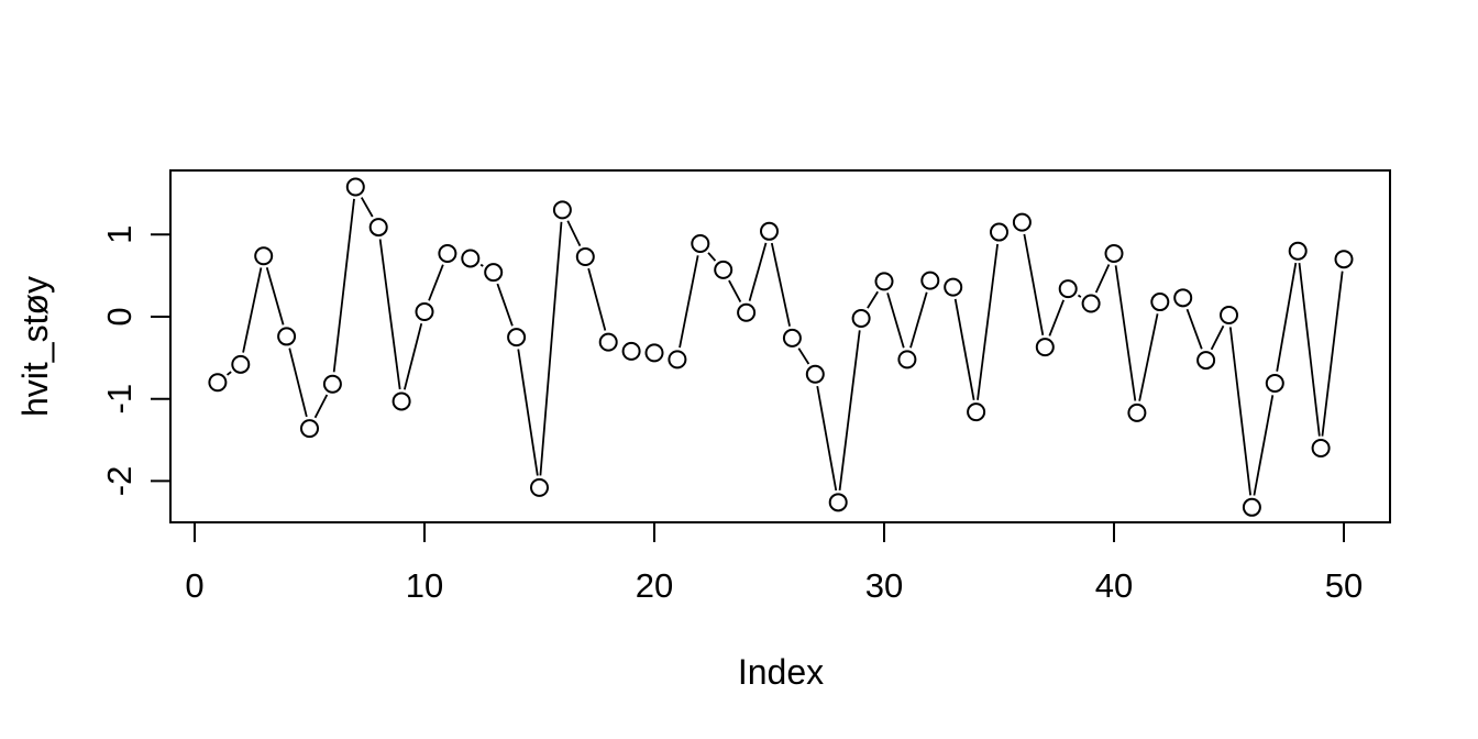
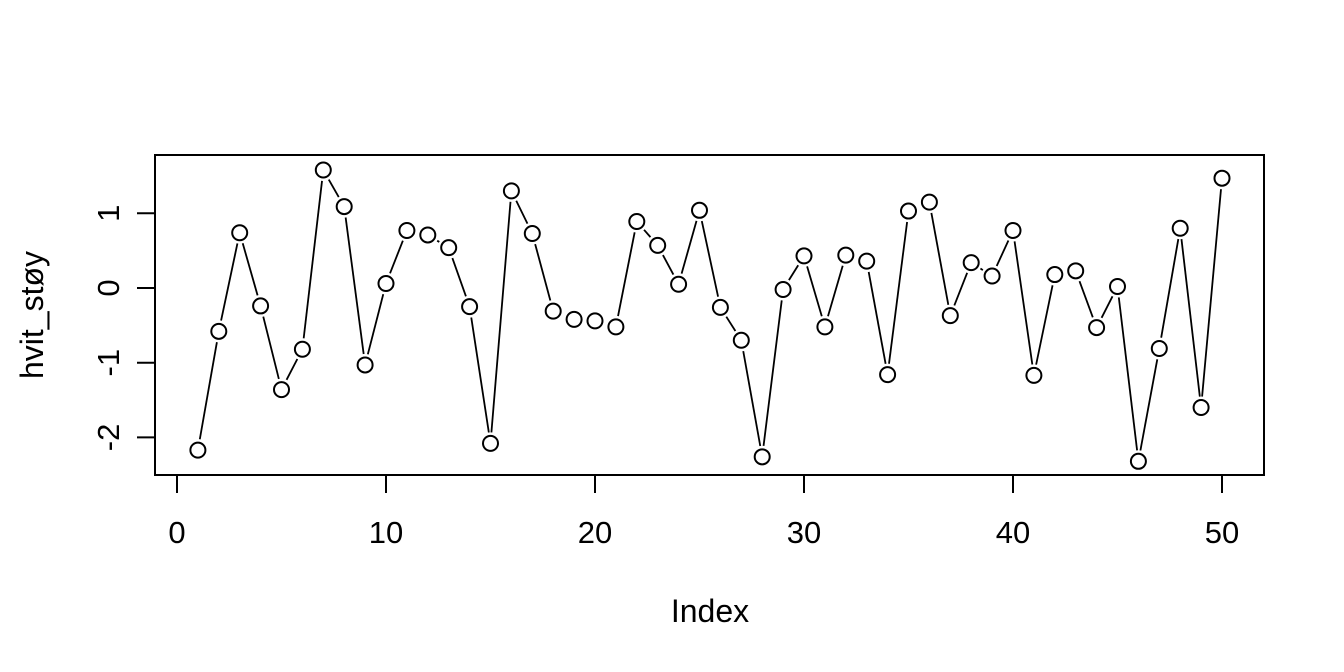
1: -0.8 -> -2.2
50: 0.7 -> 1.5
